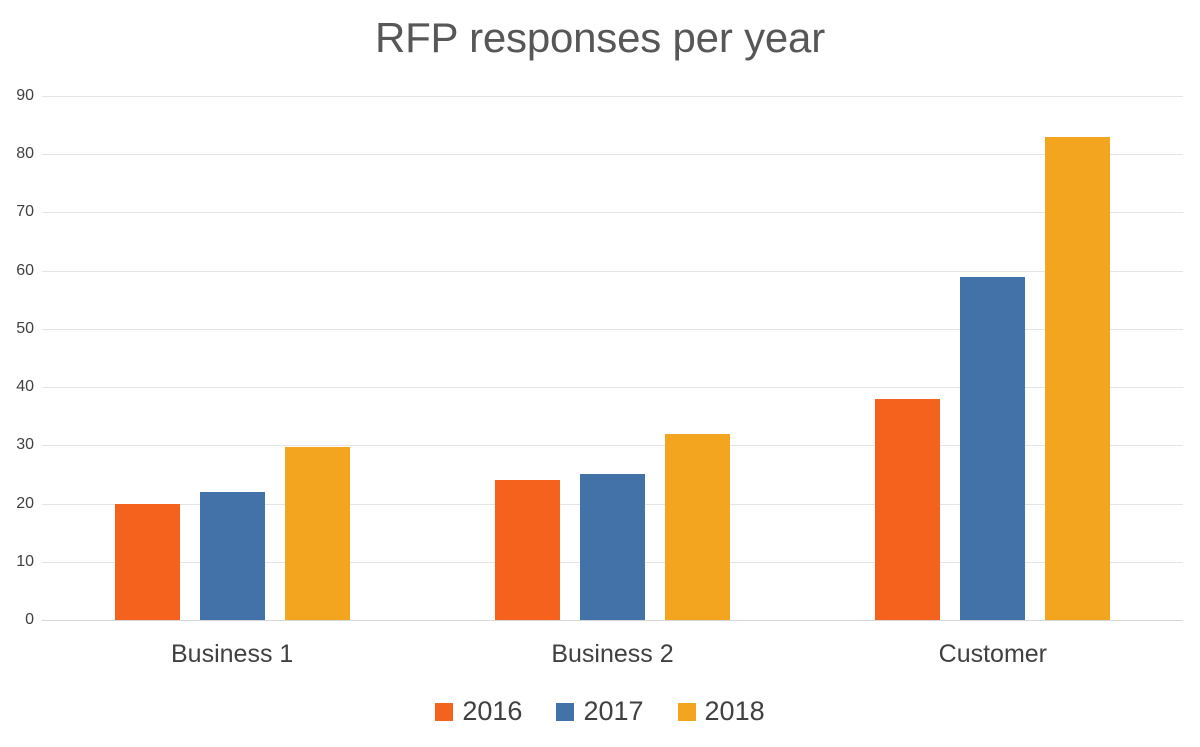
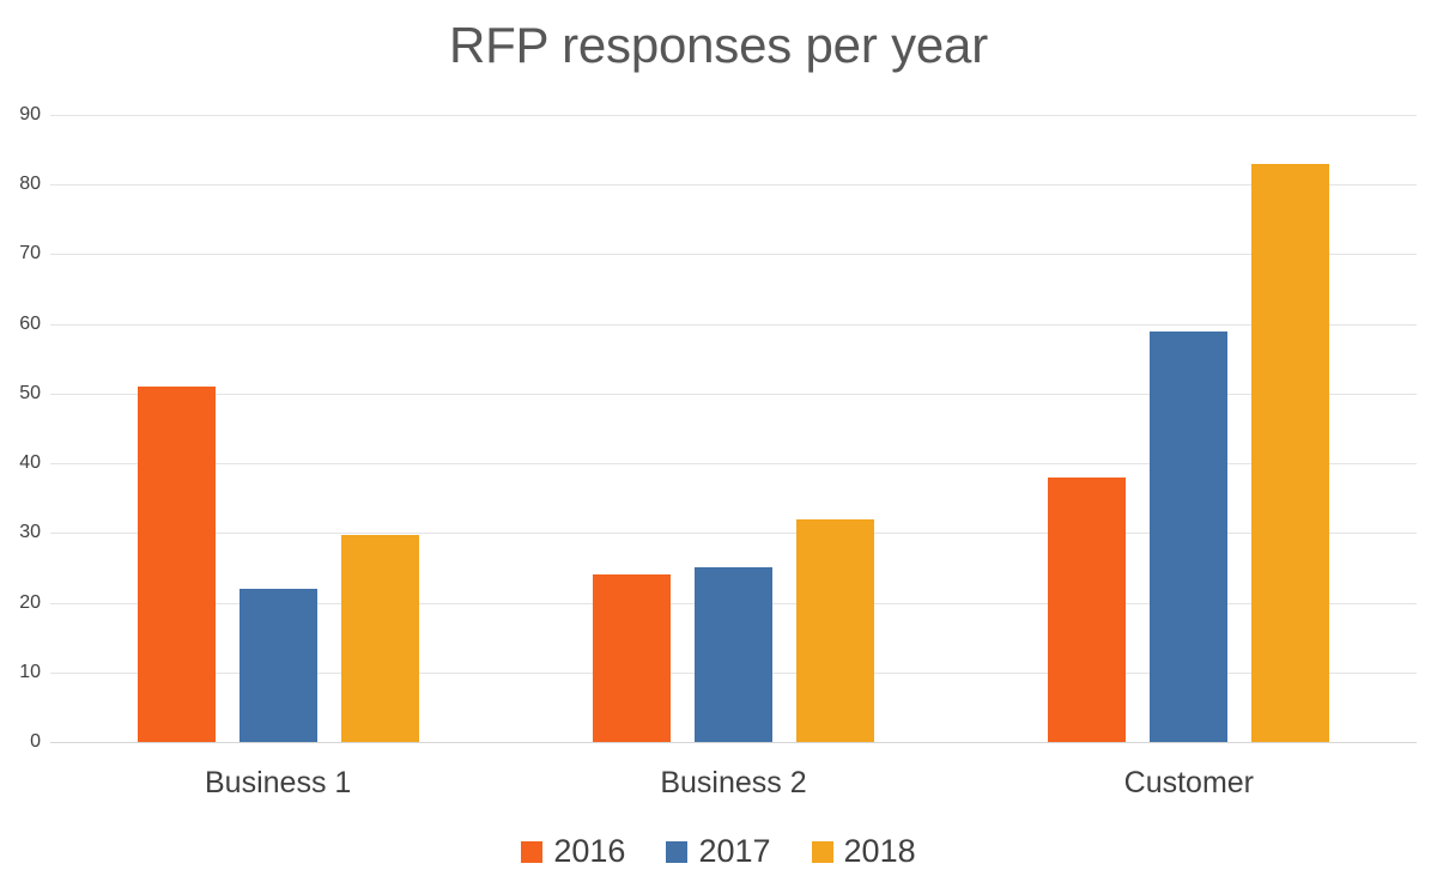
2016/Business 1: 20 -> 51
